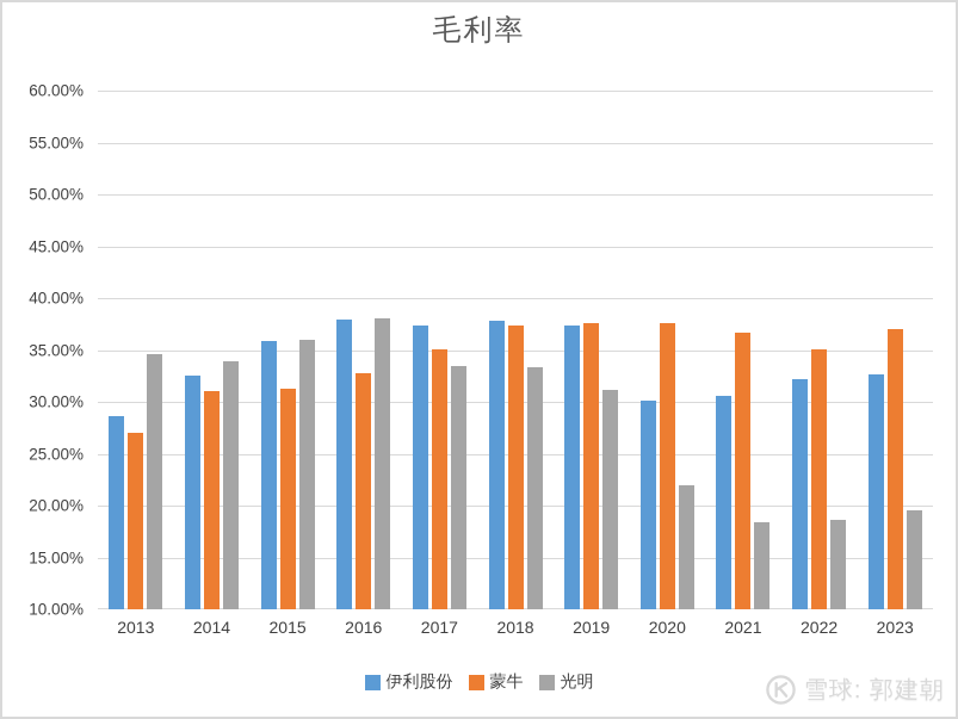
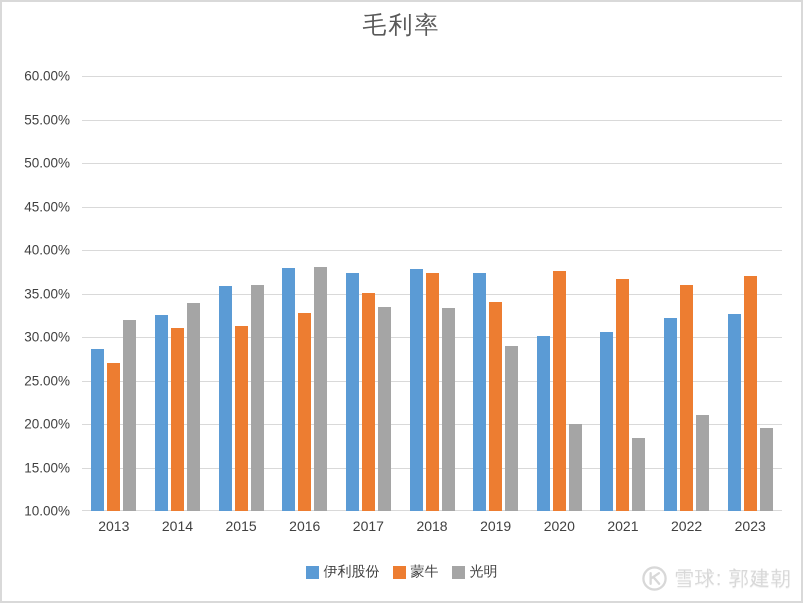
光明/2013: 35% -> 32%
蒙牛/2019: 38% -> 34%
光明/2019: 31% -> 29%
光明/2020: 22% -> 20%
蒙牛/2022: 35% -> 36%
光明/2022: 19% -> 21%
